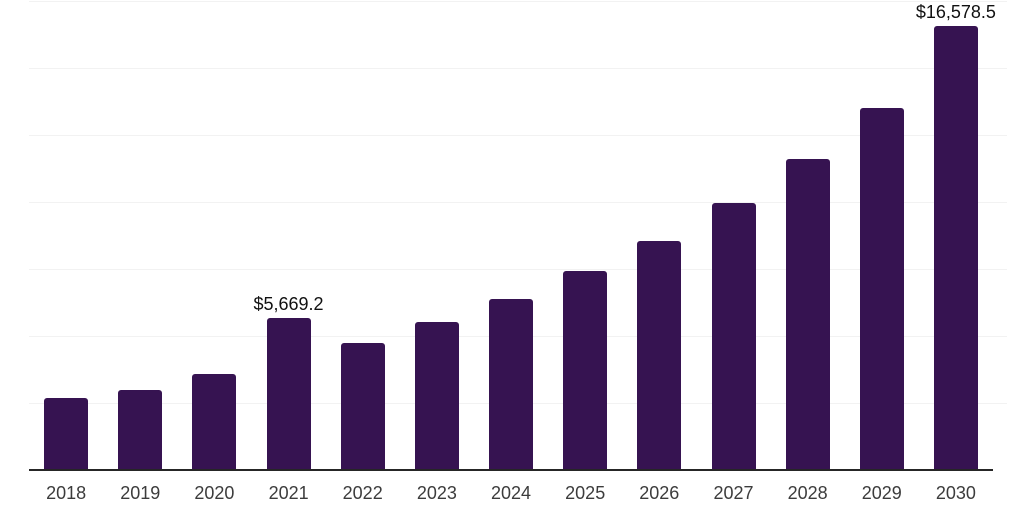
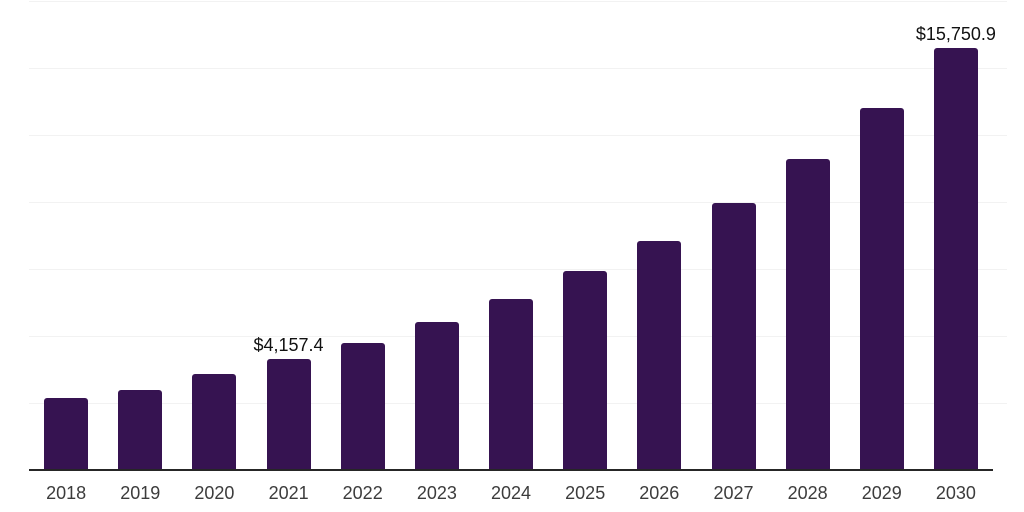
2021: $5,669.2 -> $4,157.4
2030: $16,578.5 -> $15,750.9
